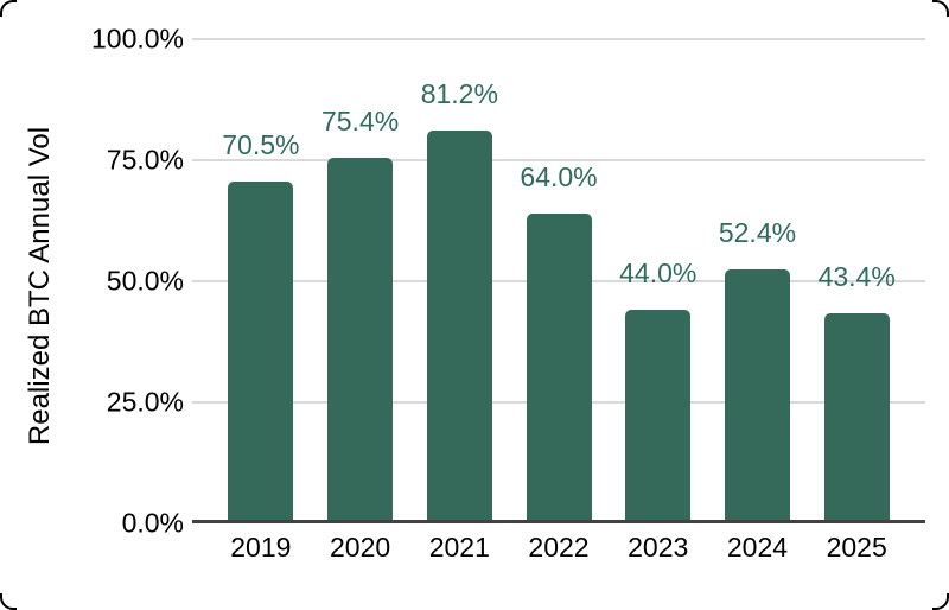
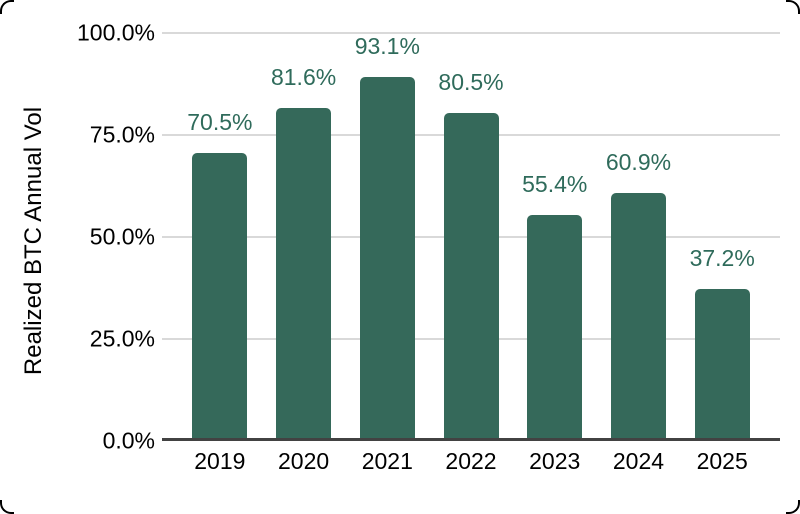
2020: 75.4% -> 81.6%
2021: 81.2% -> 93.1%
2022: 64.0% -> 80.5%
2023: 44.0% -> 55.4%
2024: 52.4% -> 60.9%
2025: 43.4% -> 37.2%
